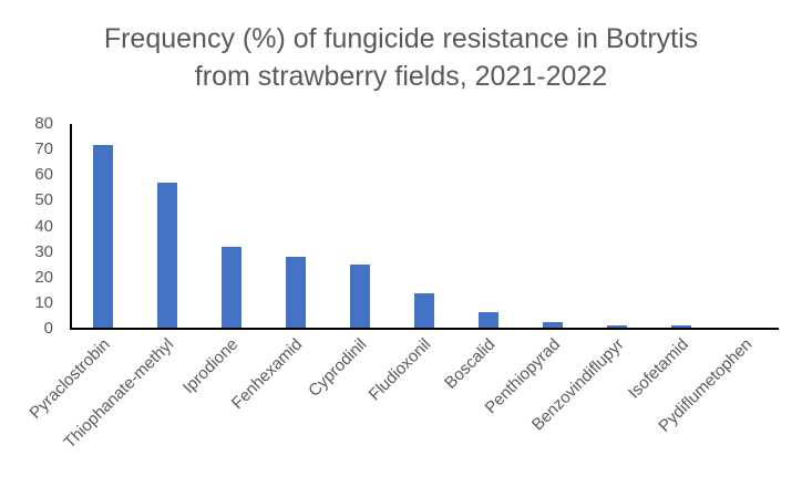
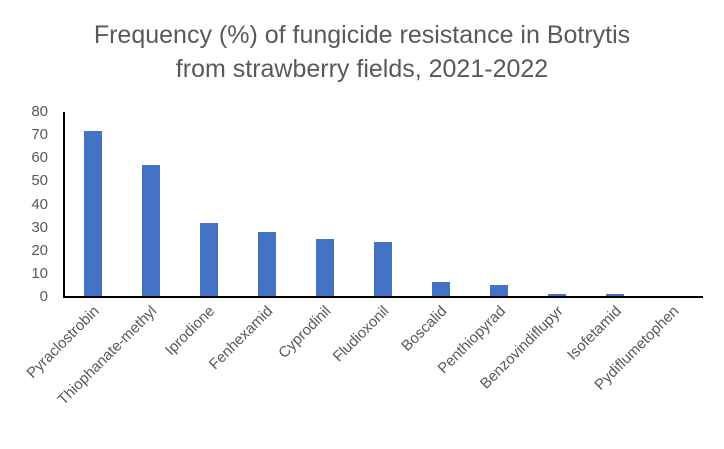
Fludioxonil: 14 -> 24
Penthiopyrad: 2 -> 5
